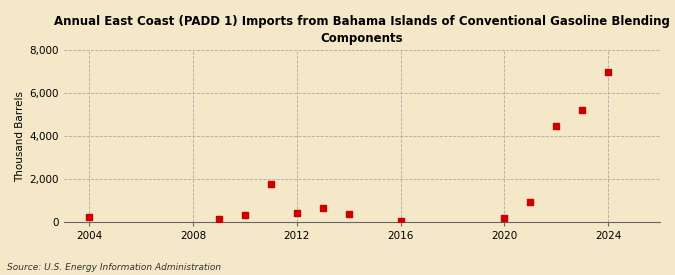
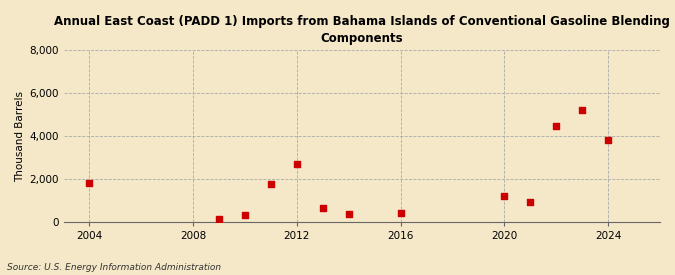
2004: 220 -> 1,800
2012: 410 -> 2,700
2016: 60 -> 400
2020: 160 -> 1,200
2024: 6,980 -> 3,800
